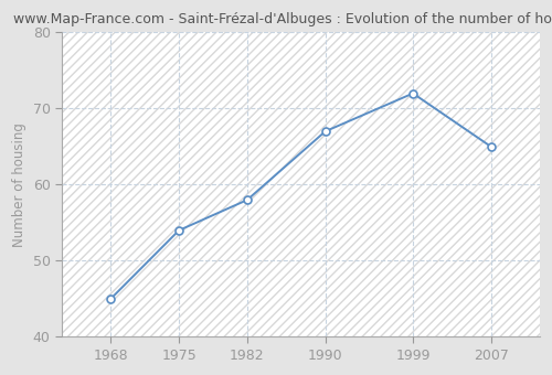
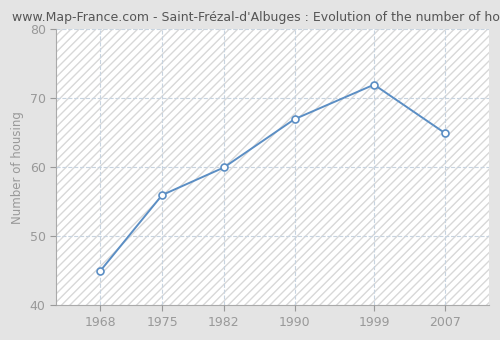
1975: 54 -> 56
1982: 58 -> 60
